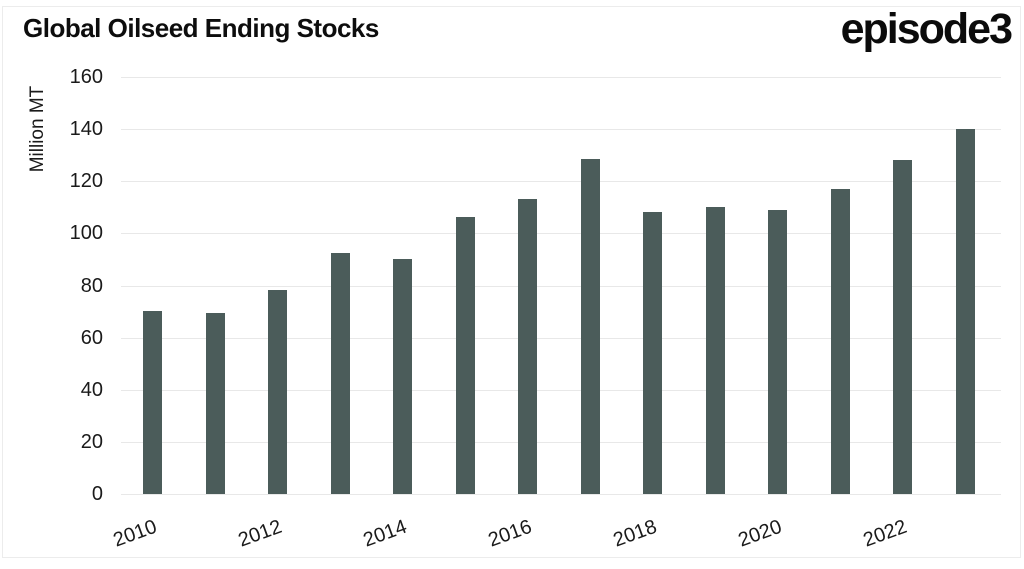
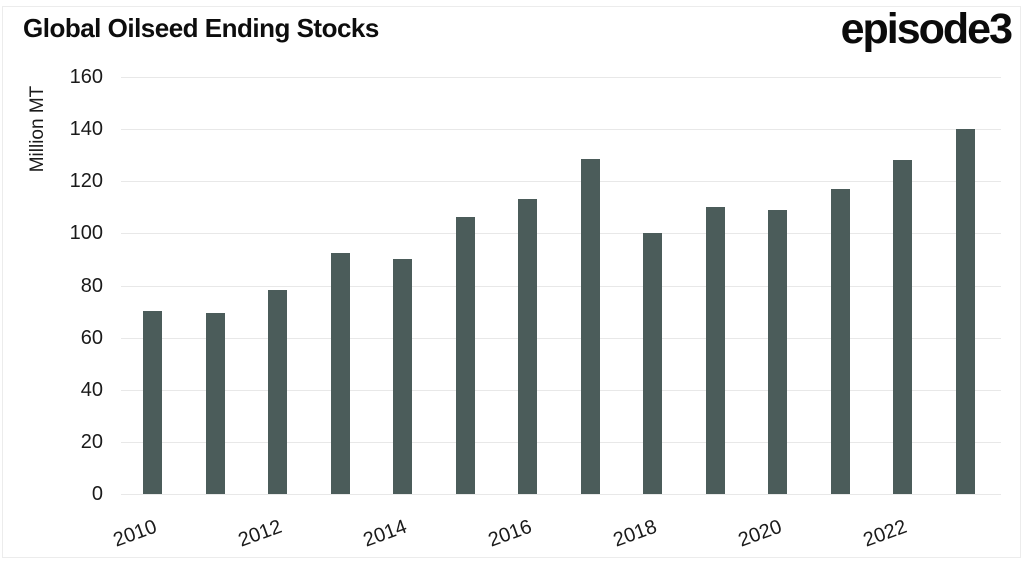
2018: 108 -> 100
